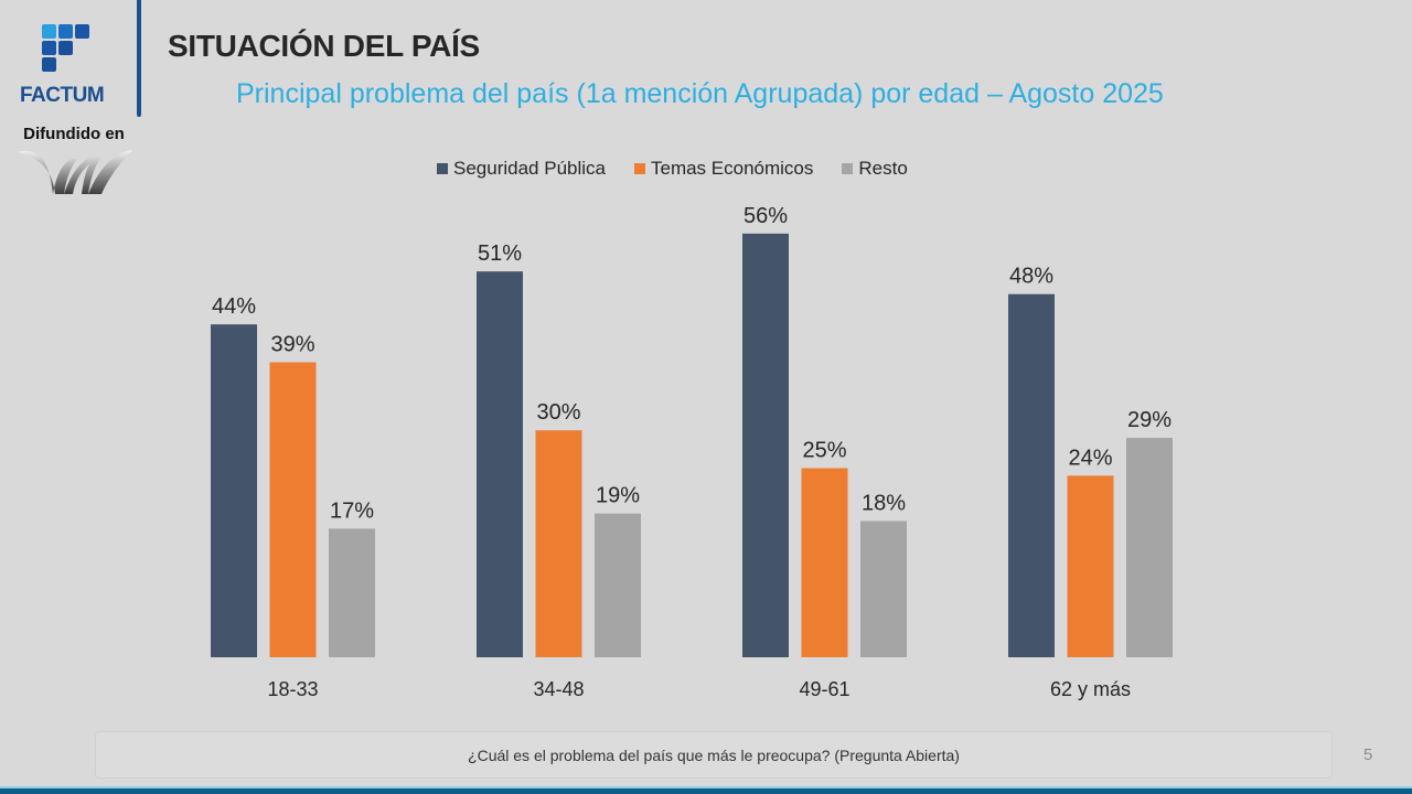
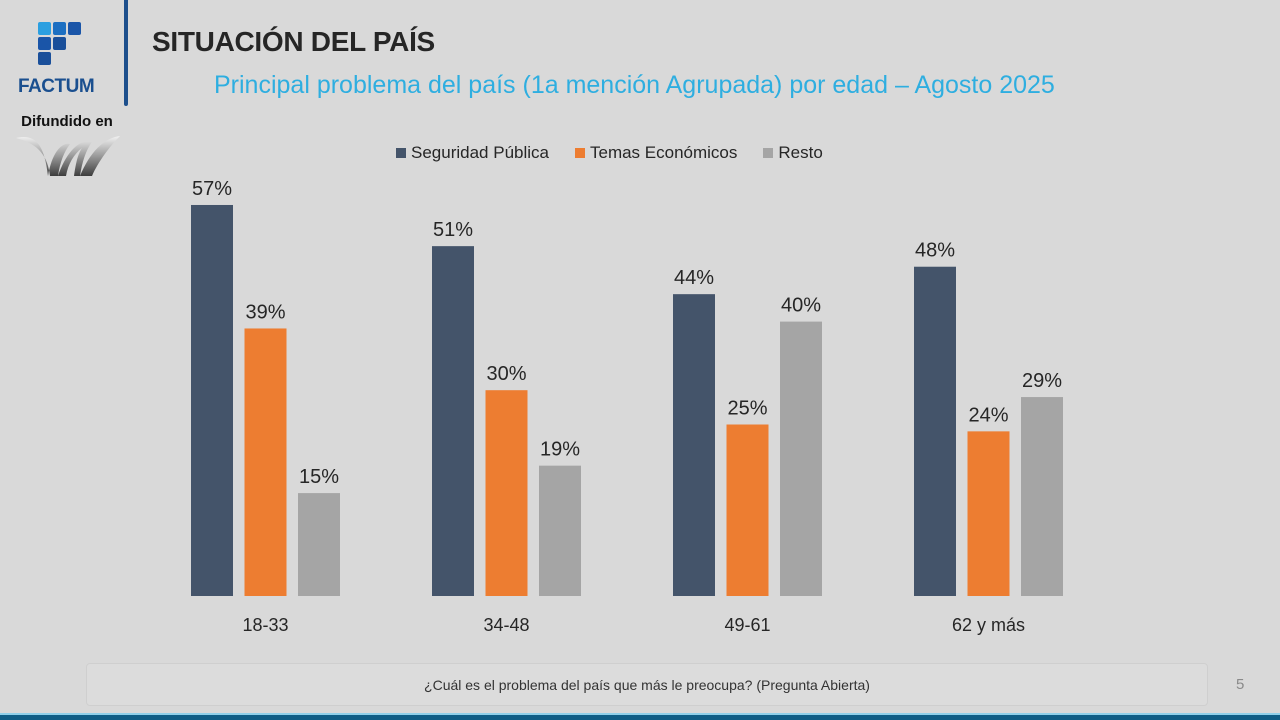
Seguridad Pública/18-33: 44% -> 57%
Resto/18-33: 17% -> 15%
Seguridad Pública/49-61: 56% -> 44%
Resto/49-61: 18% -> 40%
